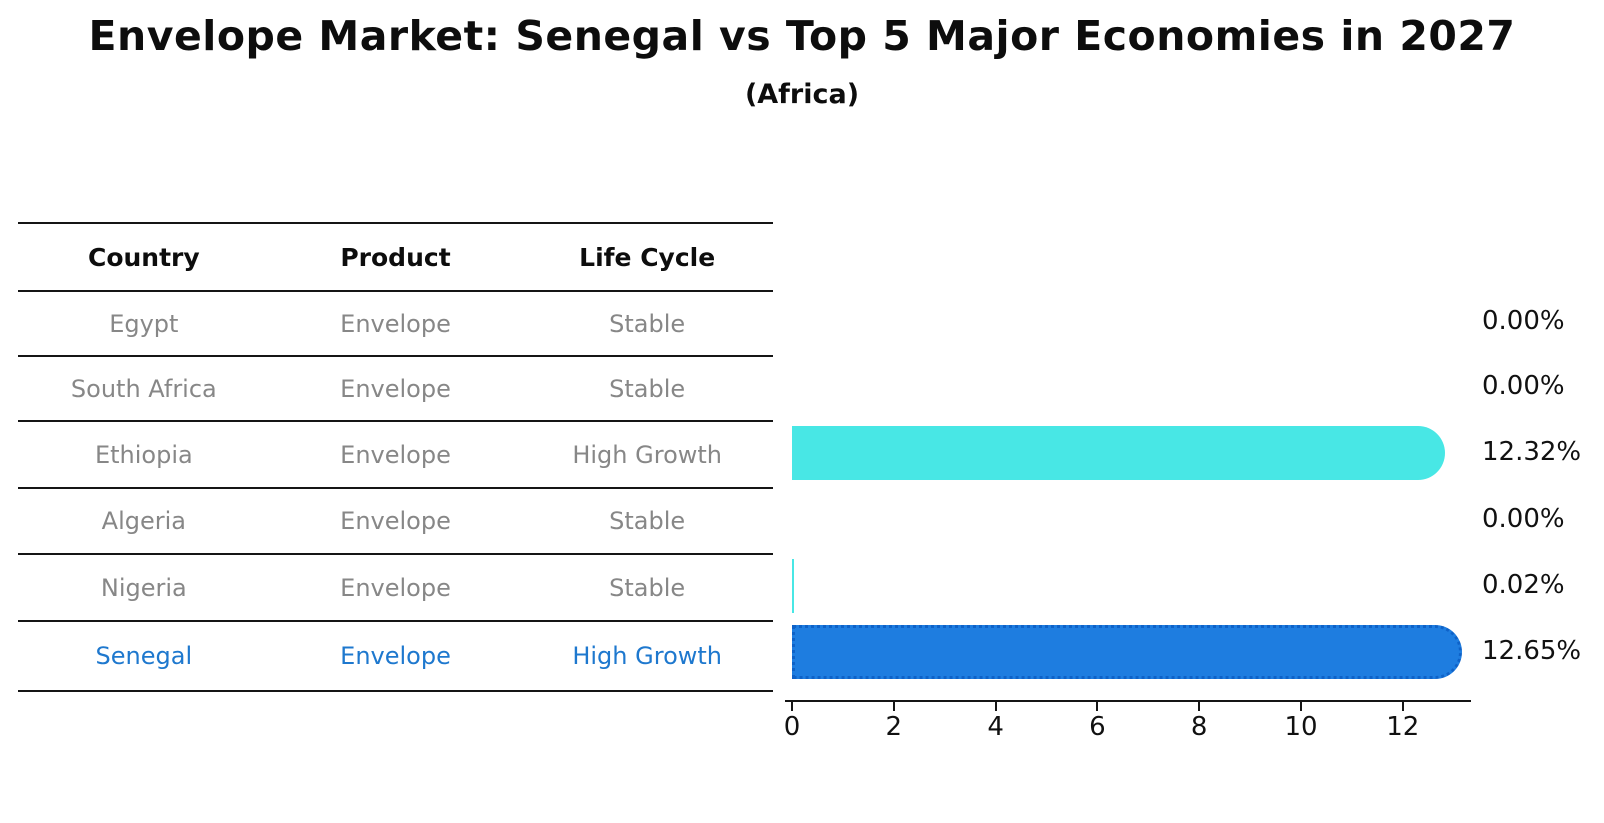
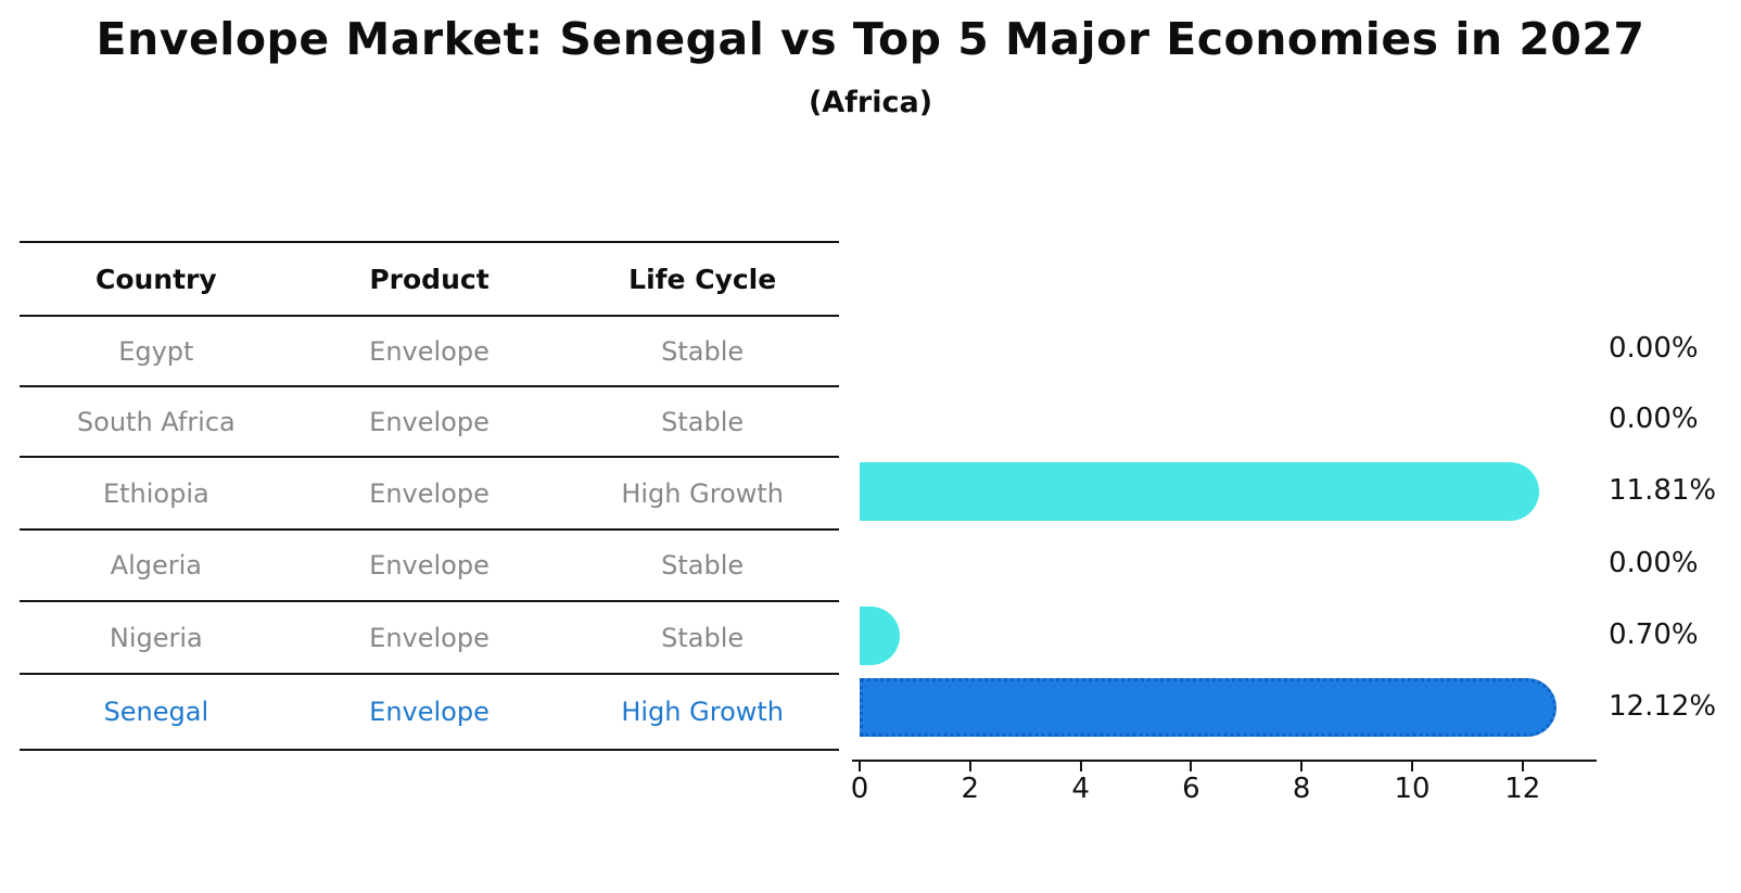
Ethiopia: 12.32% -> 11.81%
Nigeria: 0.02% -> 0.70%
Senegal: 12.65% -> 12.12%
